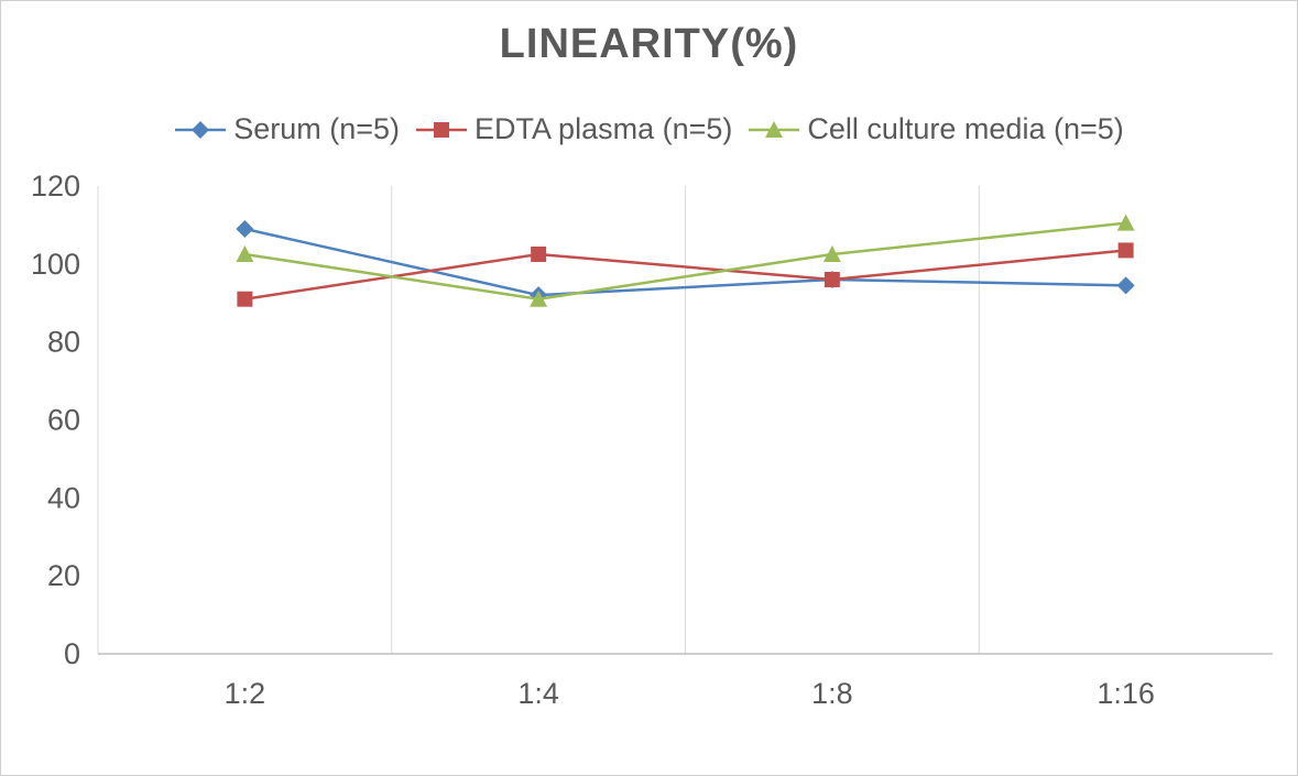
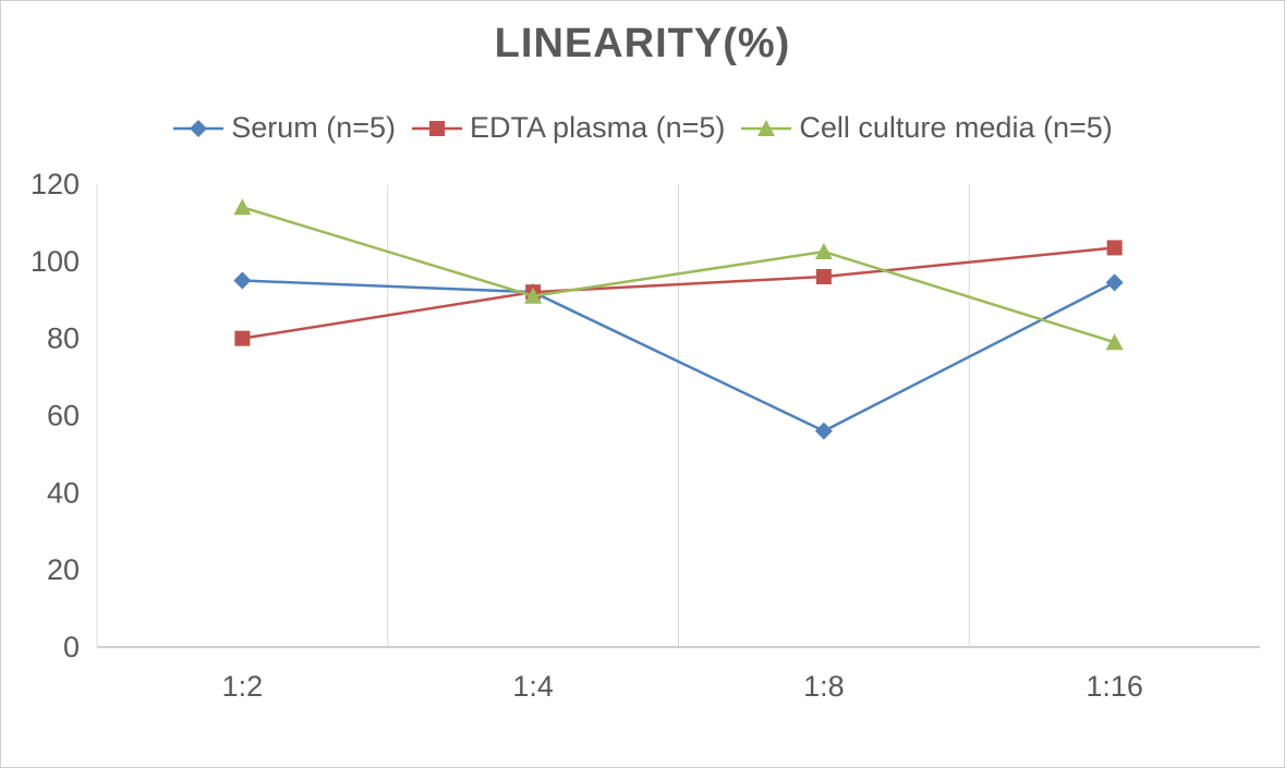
Serum (n=5)/1:2: 109 -> 95
EDTA plasma (n=5)/1:2: 91 -> 80
Cell culture media (n=5)/1:2: 102 -> 114
EDTA plasma (n=5)/1:4: 102 -> 92
Serum (n=5)/1:8: 96 -> 56
Cell culture media (n=5)/1:16: 110 -> 79
